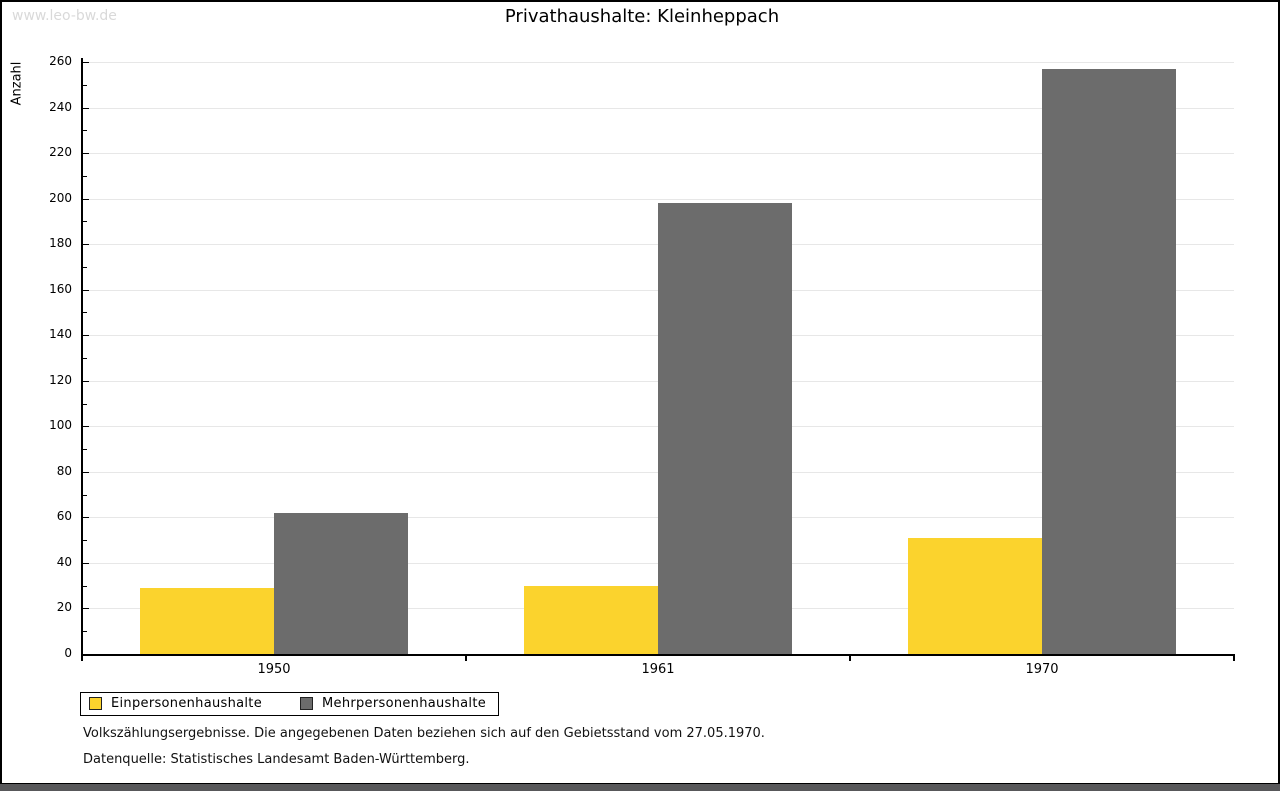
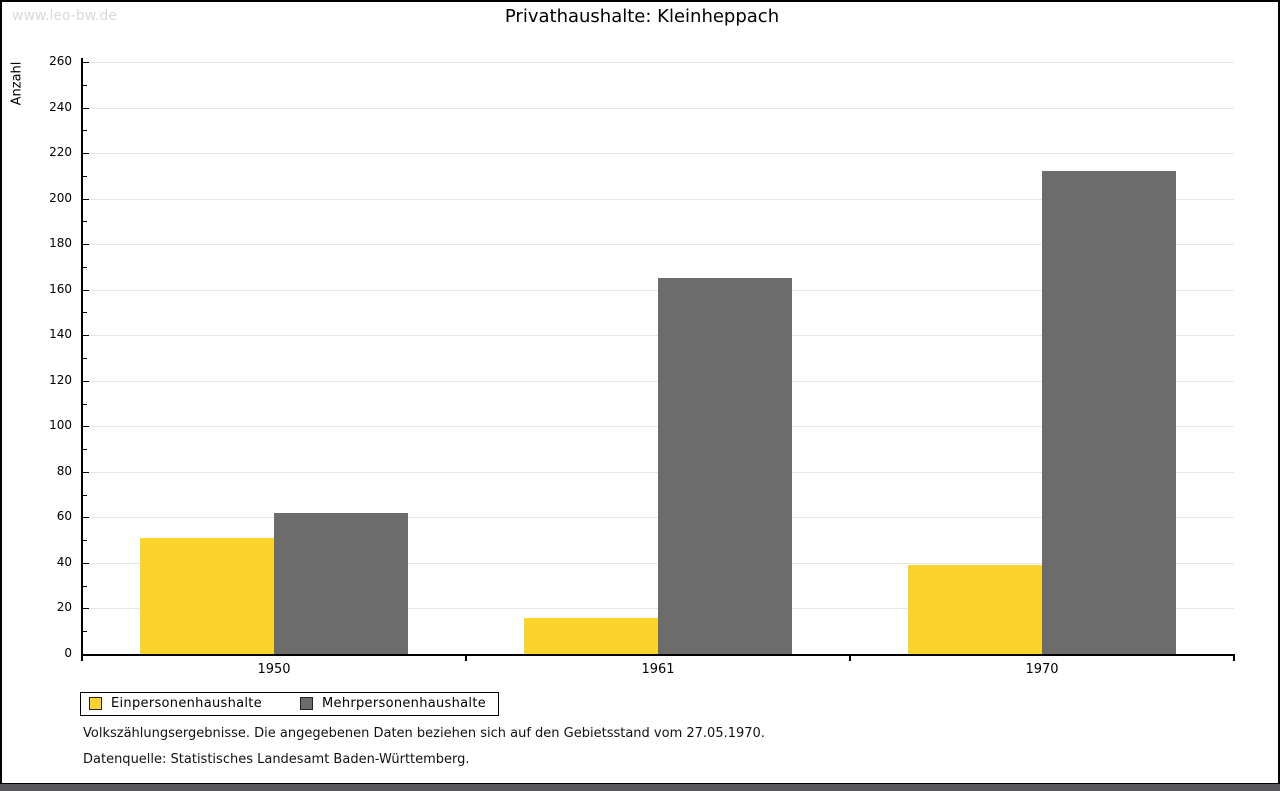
Einpersonenhaushalte/1950: 29 -> 51
Einpersonenhaushalte/1961: 30 -> 16
Mehrpersonenhaushalte/1961: 198 -> 165
Einpersonenhaushalte/1970: 51 -> 39
Mehrpersonenhaushalte/1970: 257 -> 212
